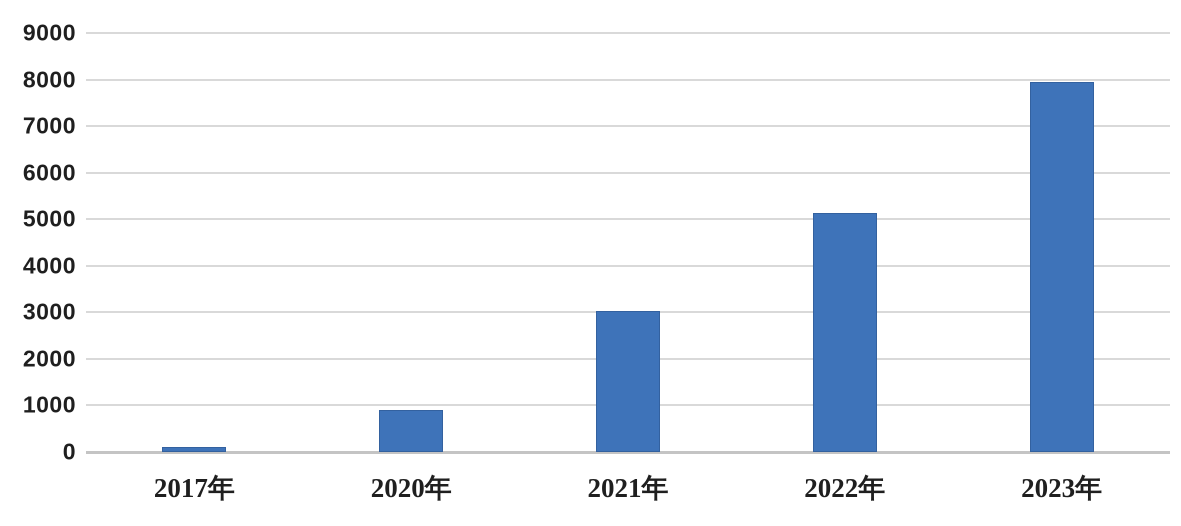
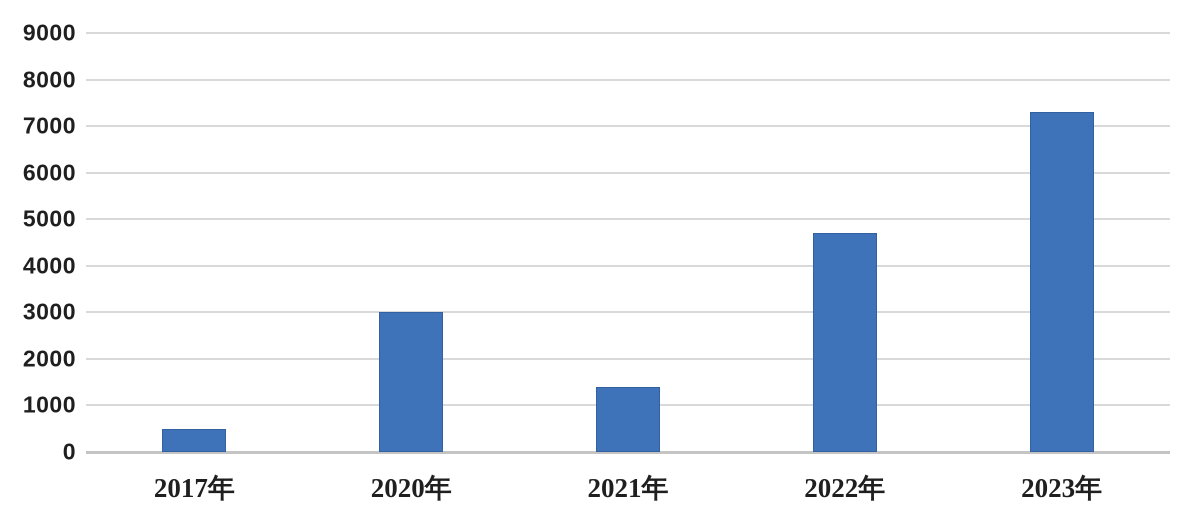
2017年: 100 -> 500
2020年: 900 -> 3000
2021年: 3000 -> 1400
2022年: 5100 -> 4700
2023年: 8000 -> 7300
